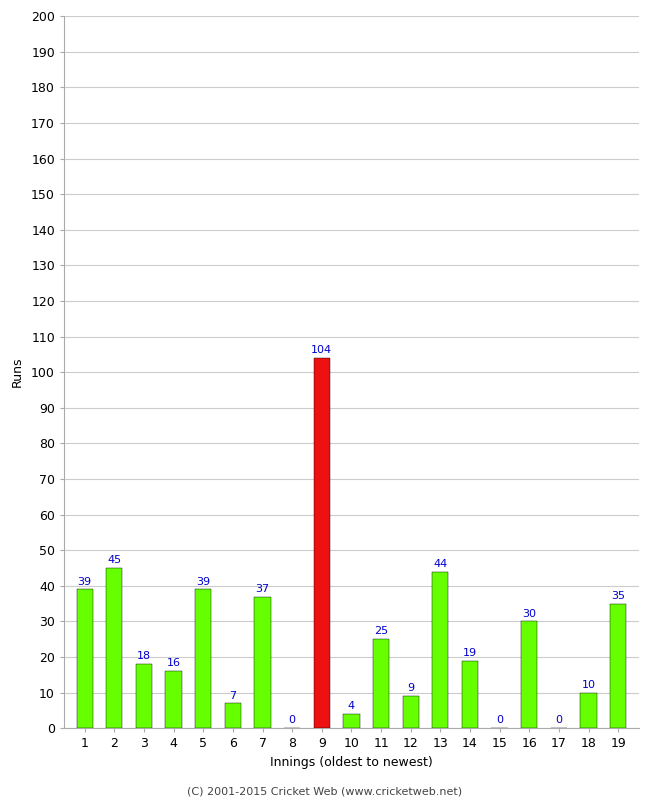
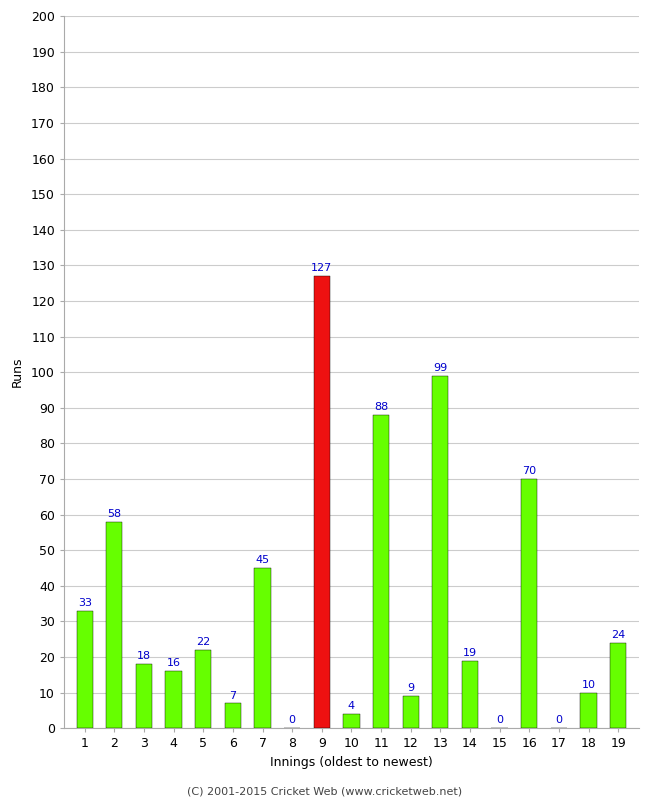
1: 39 -> 33
2: 45 -> 58
5: 39 -> 22
7: 37 -> 45
9: 104 -> 127
11: 25 -> 88
13: 44 -> 99
16: 30 -> 70
19: 35 -> 24
